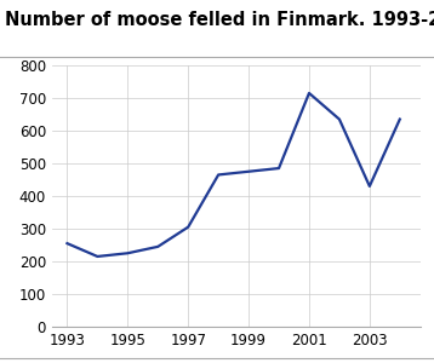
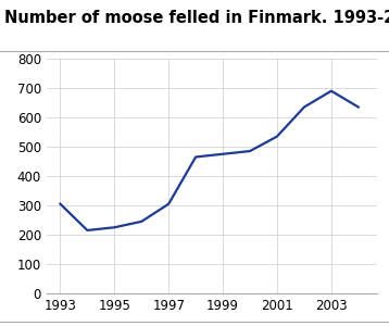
1993: 255 -> 305
2001: 715 -> 535
2003: 430 -> 690
